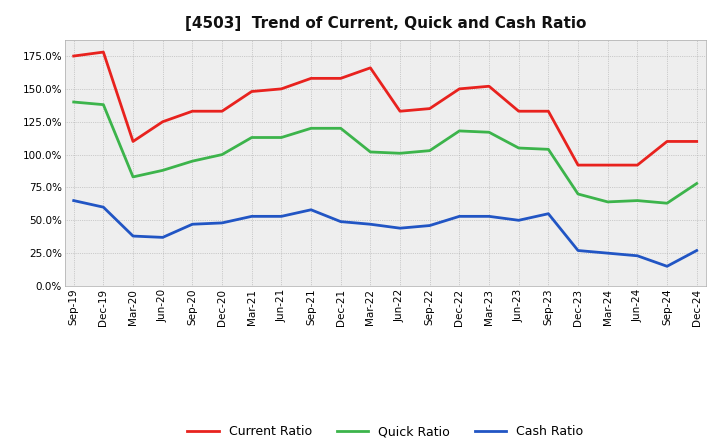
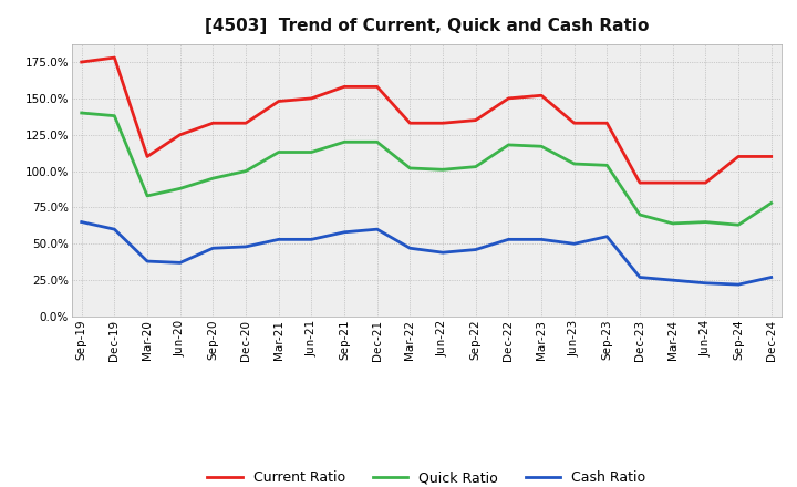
Cash Ratio/Dec-21: 49% -> 60%
Current Ratio/Mar-22: 166% -> 133%
Cash Ratio/Sep-24: 15% -> 22%
